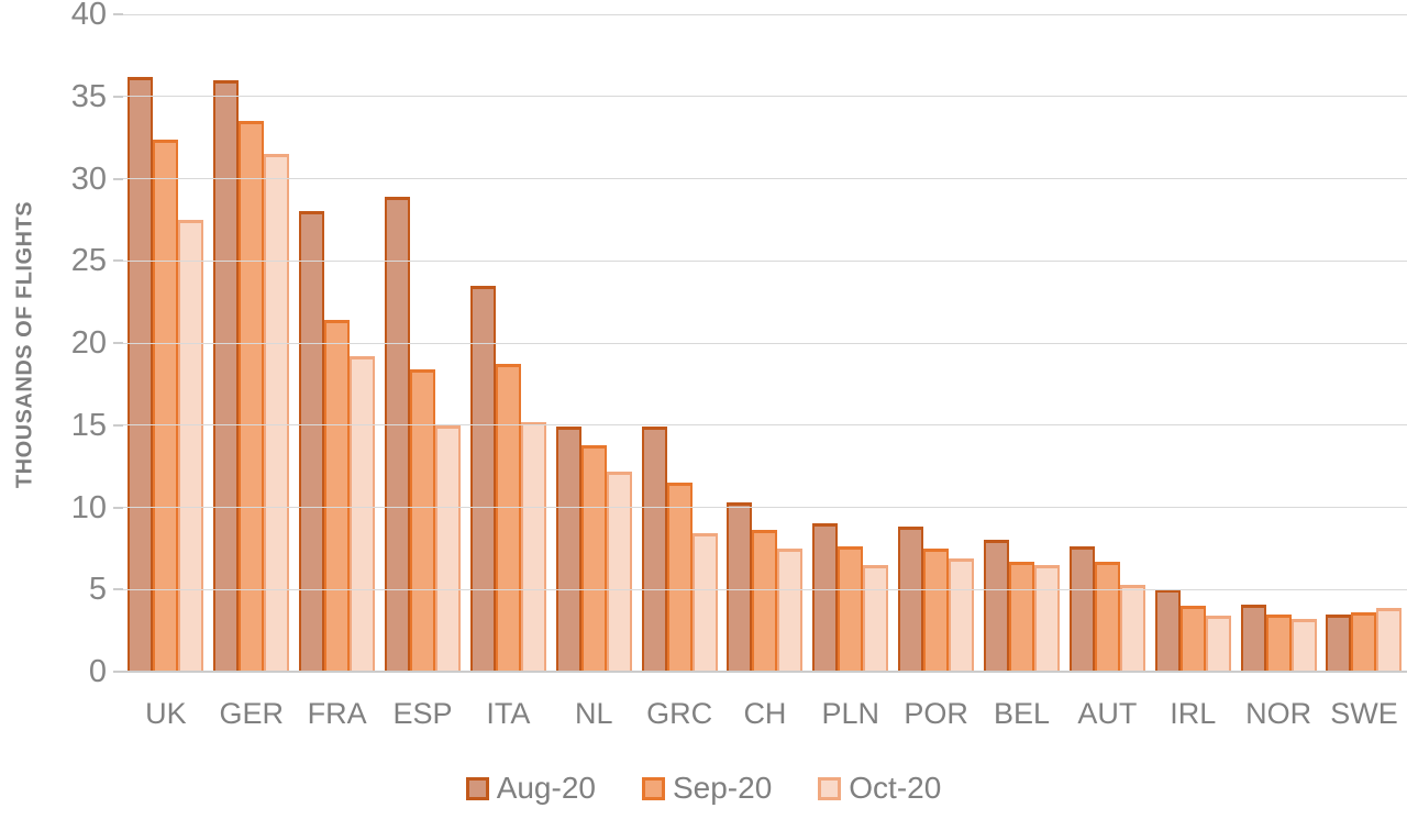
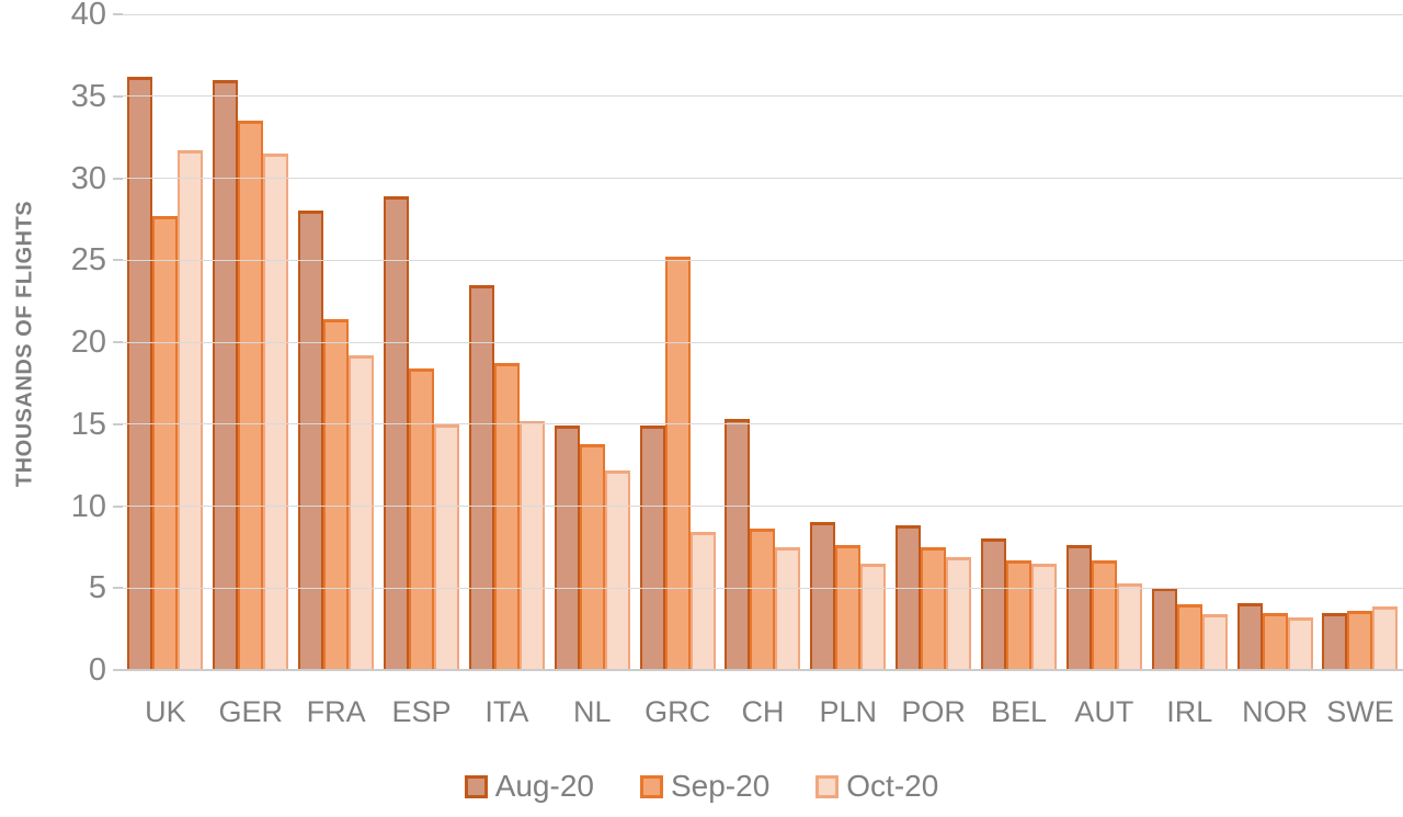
Sep-20/UK: 32.4 -> 27.7
Oct-20/UK: 27.5 -> 31.7
Sep-20/GRC: 11.5 -> 25.2
Aug-20/CH: 10.3 -> 15.3
